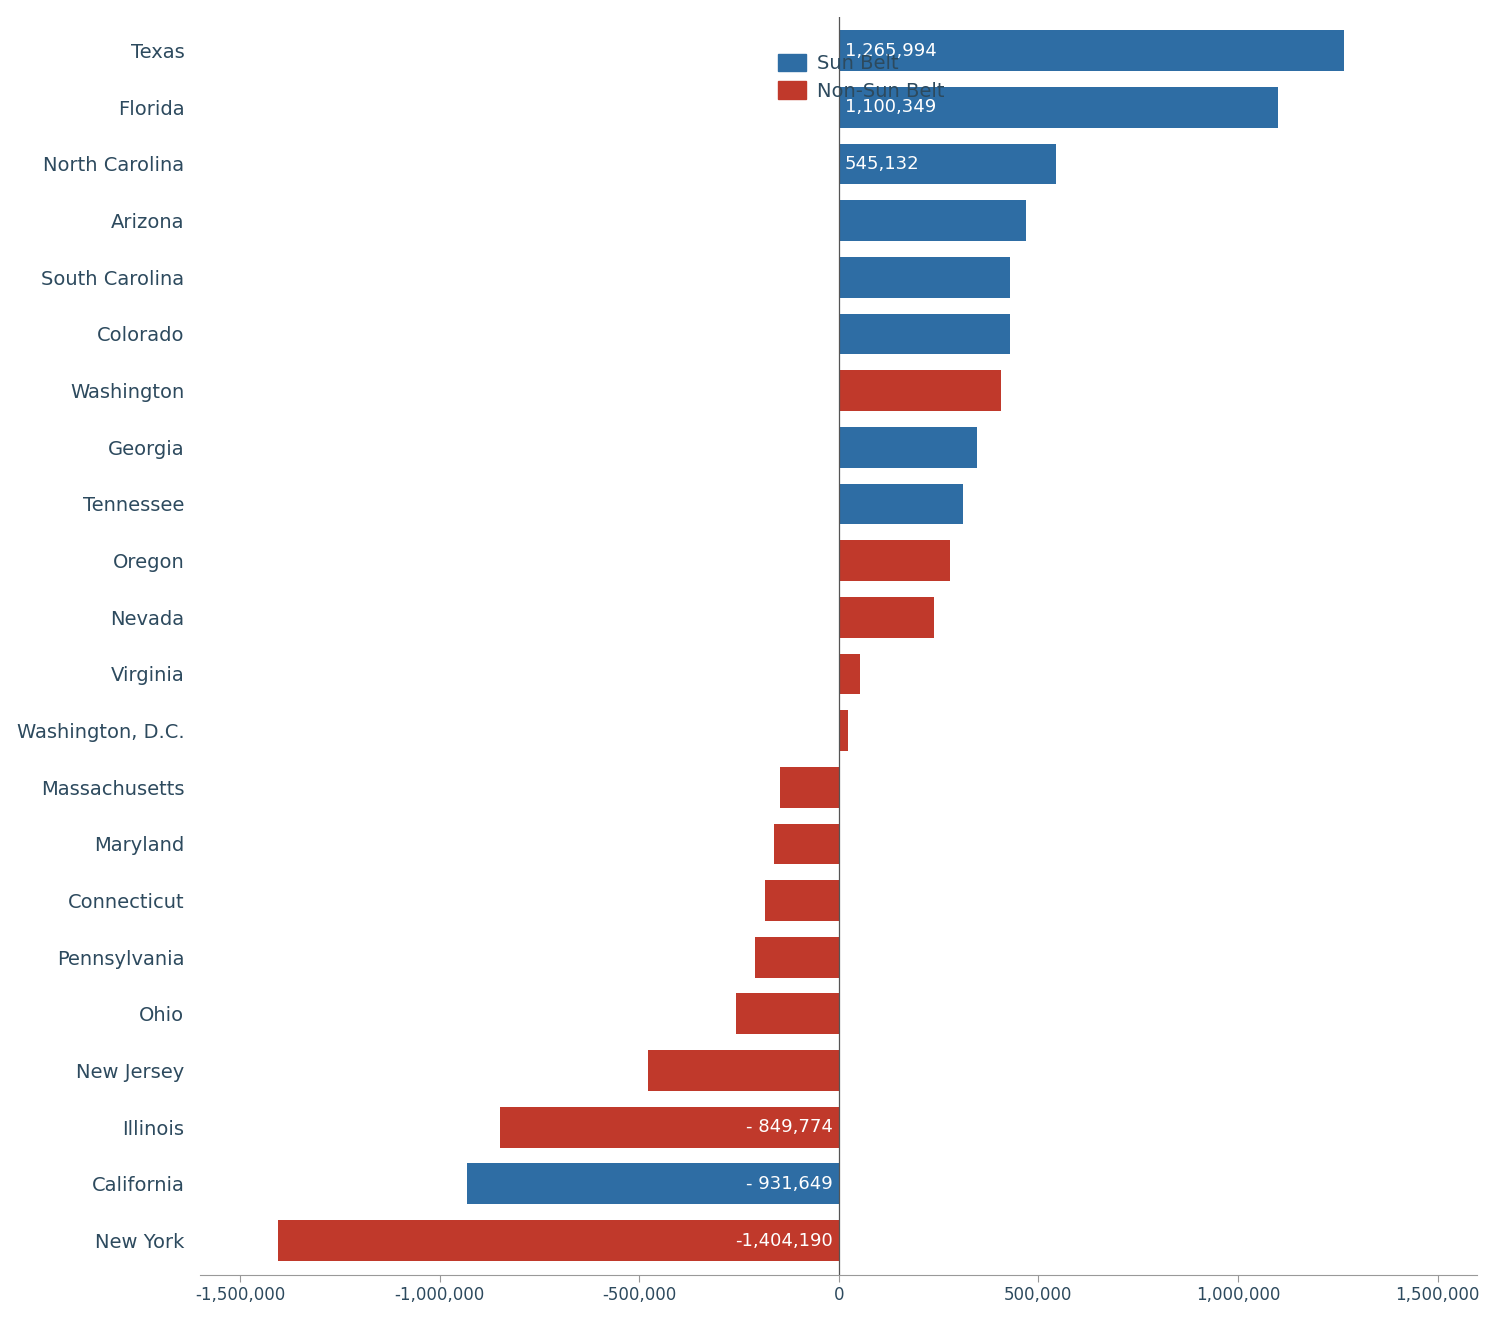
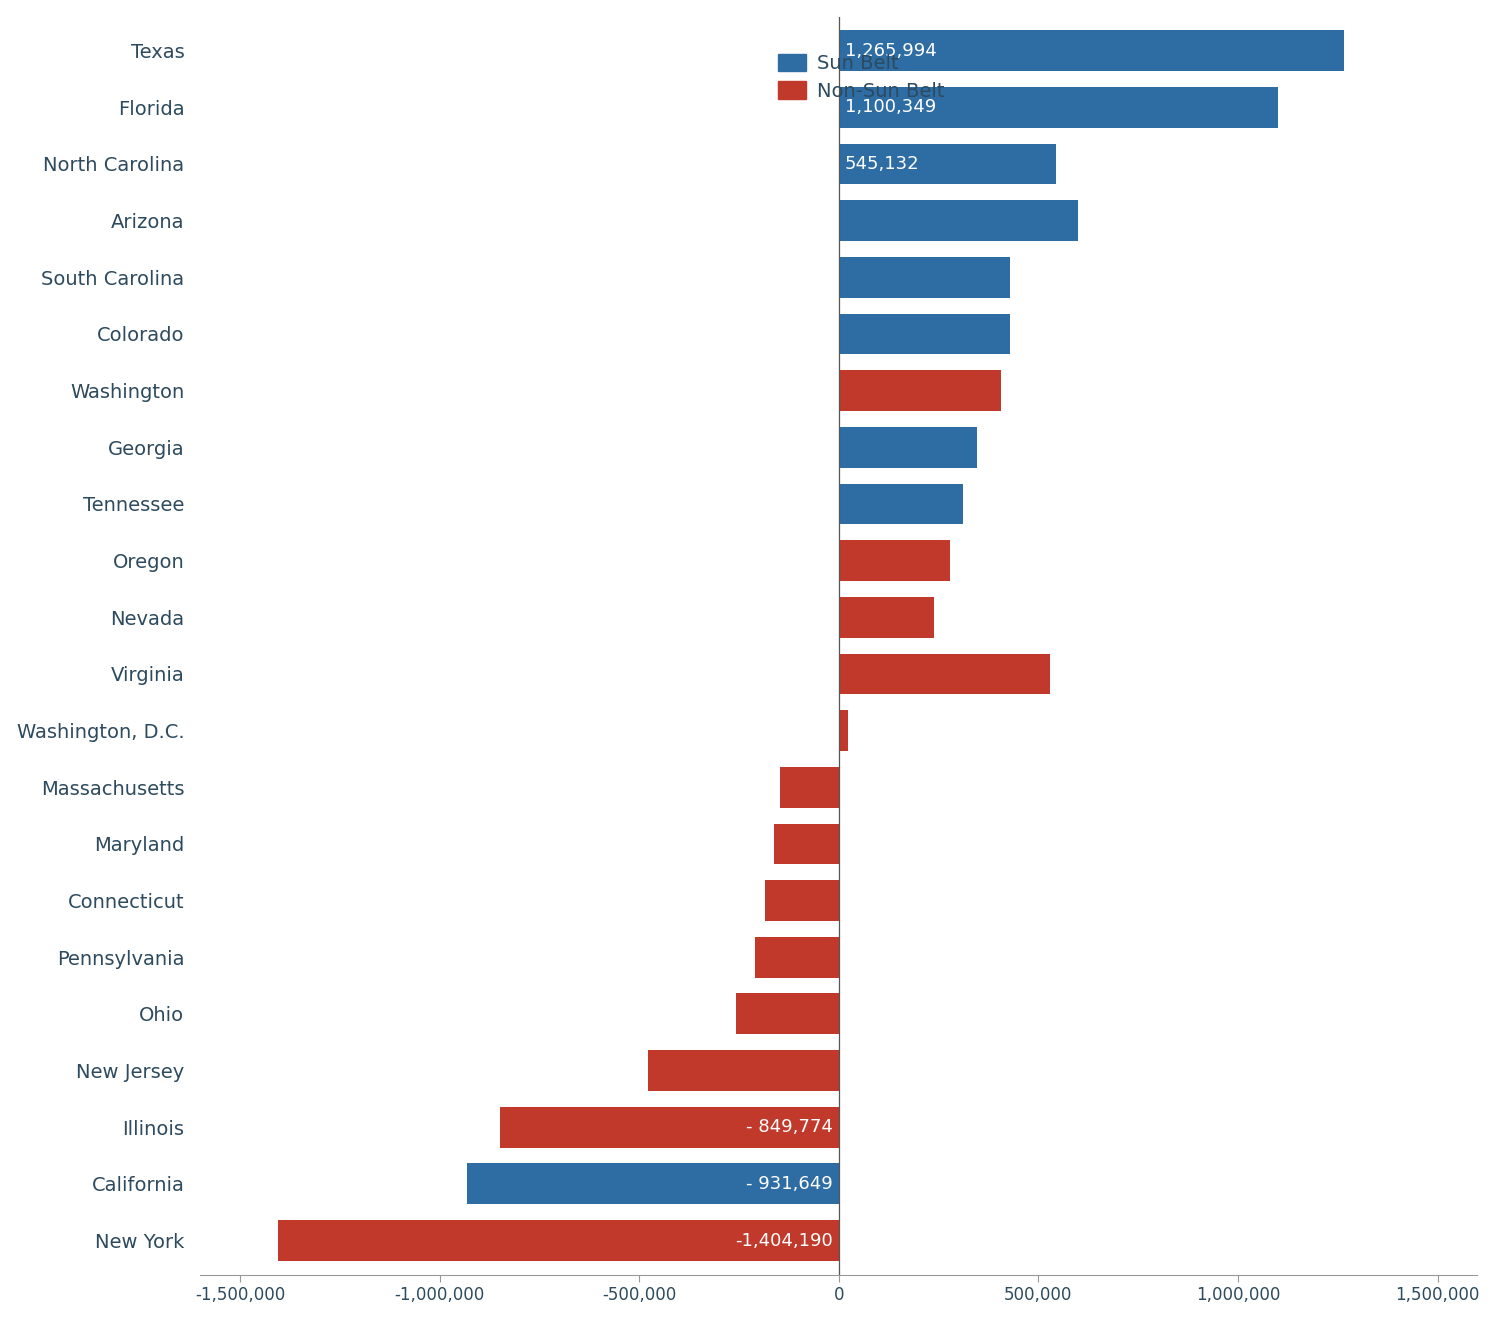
Arizona: 468,000 -> 600,000
Virginia: 52,000 -> 530,000
